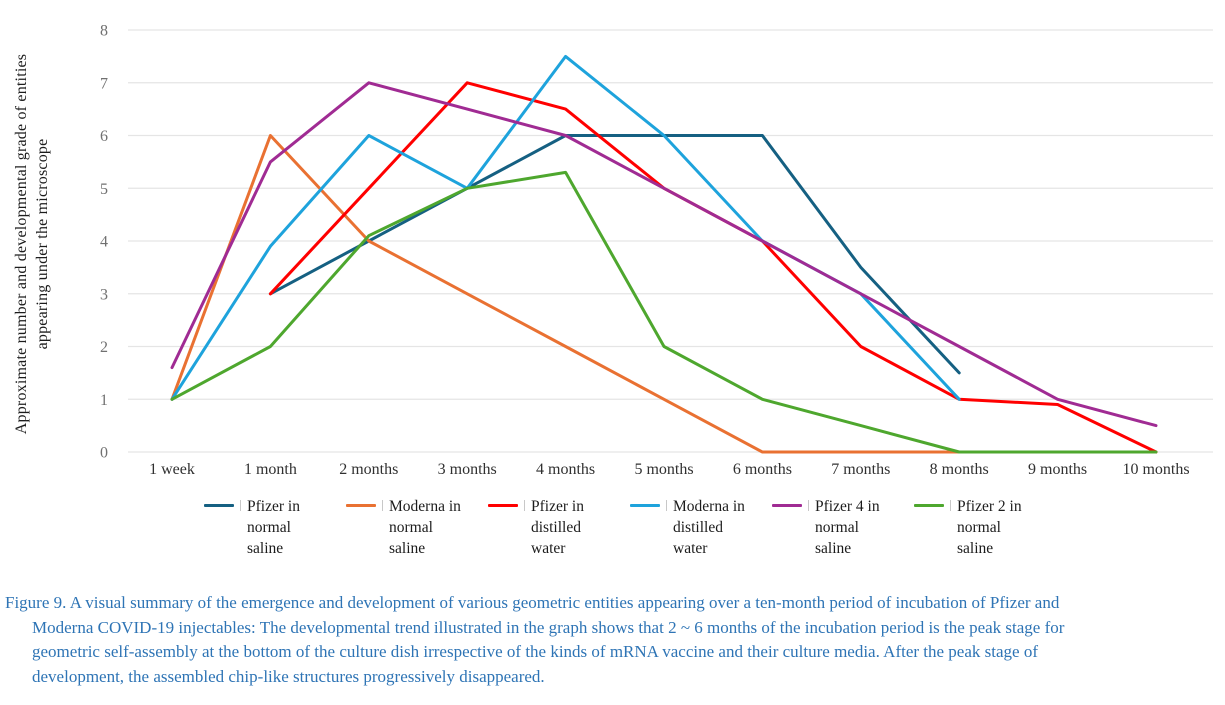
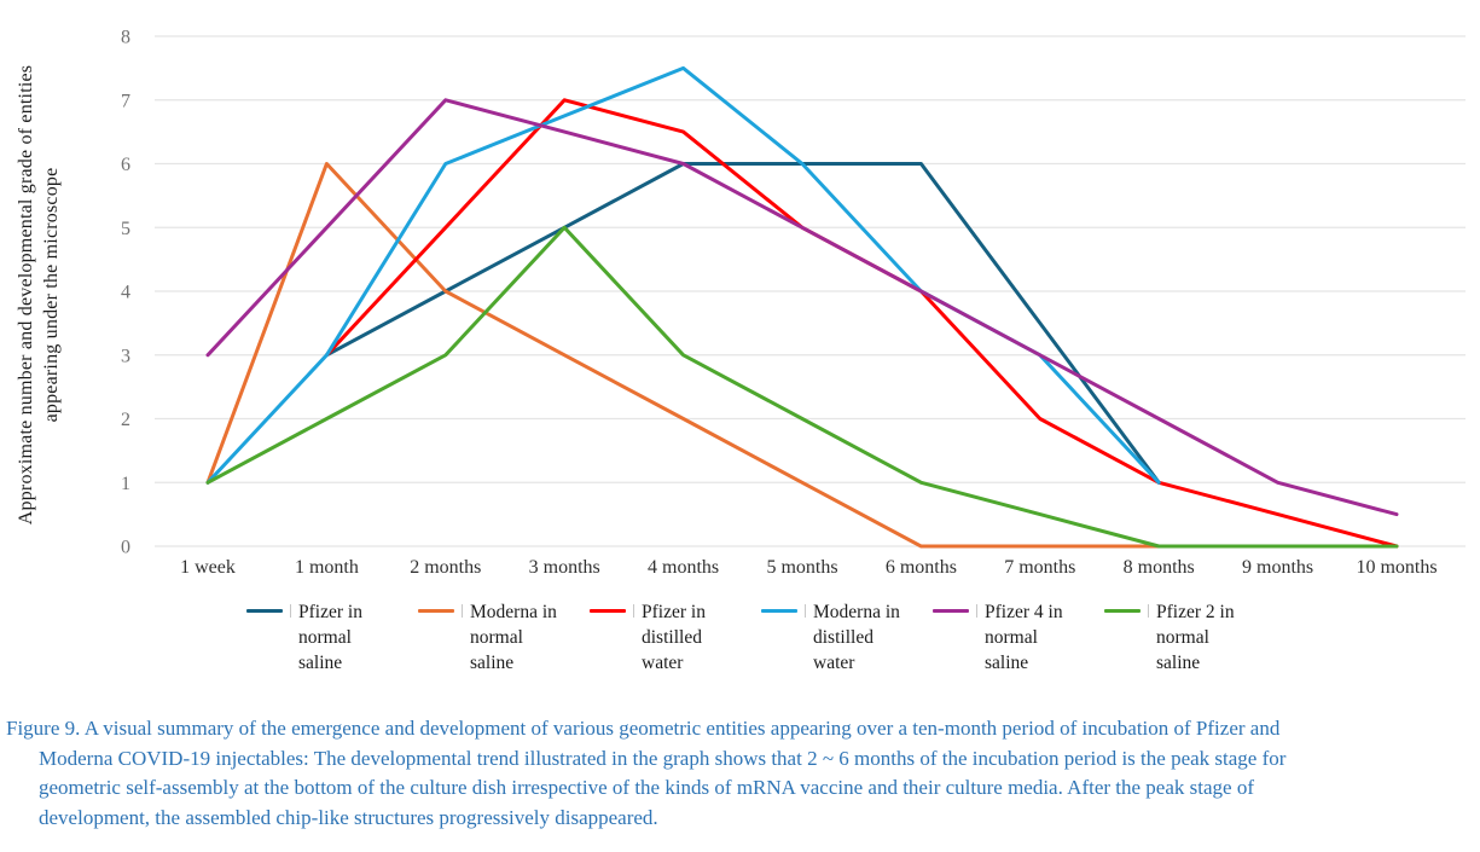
Pfizer 4 in normal saline/1 week: 1.6 -> 3.0
Moderna in distilled water/1 month: 3.9 -> 3.0
Pfizer 4 in normal saline/1 month: 5.5 -> 5.0
Pfizer 2 in normal saline/2 months: 4.1 -> 3.0
Moderna in distilled water/3 months: 5.0 -> 6.8
Pfizer 2 in normal saline/4 months: 5.3 -> 3.0
Pfizer in normal saline/8 months: 1.5 -> 1.0
Pfizer in distilled water/9 months: 0.9 -> 0.5
